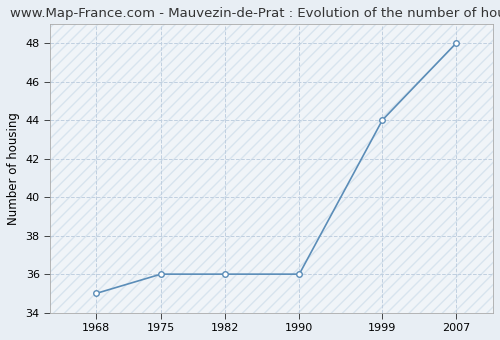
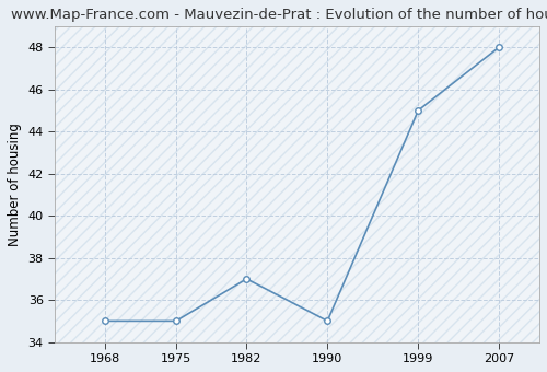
1975: 36 -> 35
1982: 36 -> 37
1990: 36 -> 35
1999: 44 -> 45
